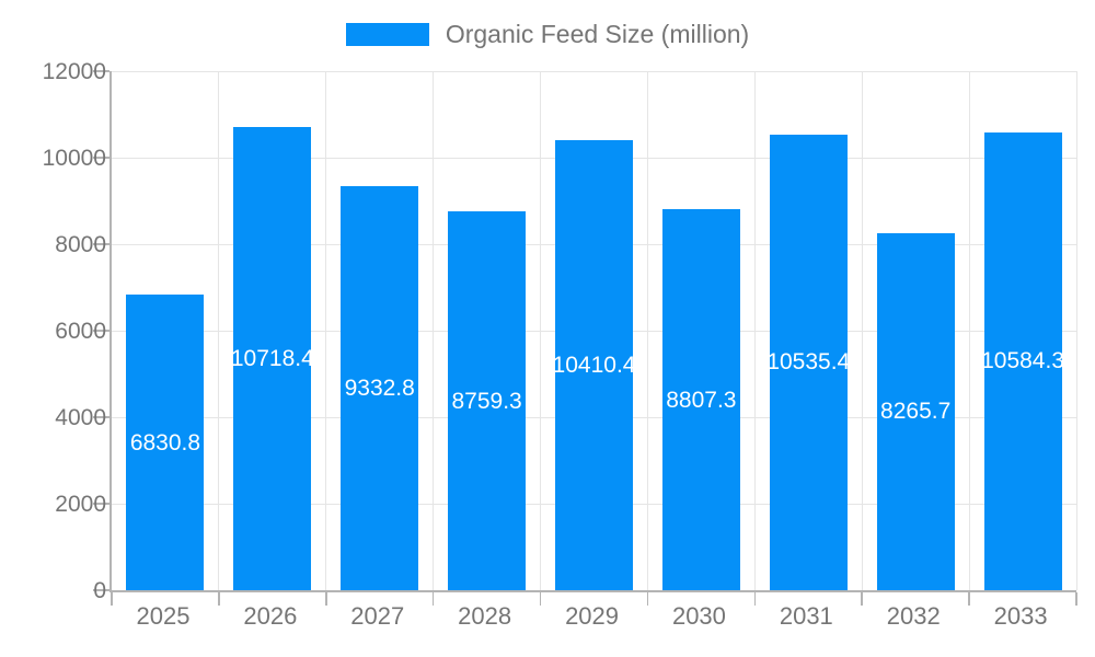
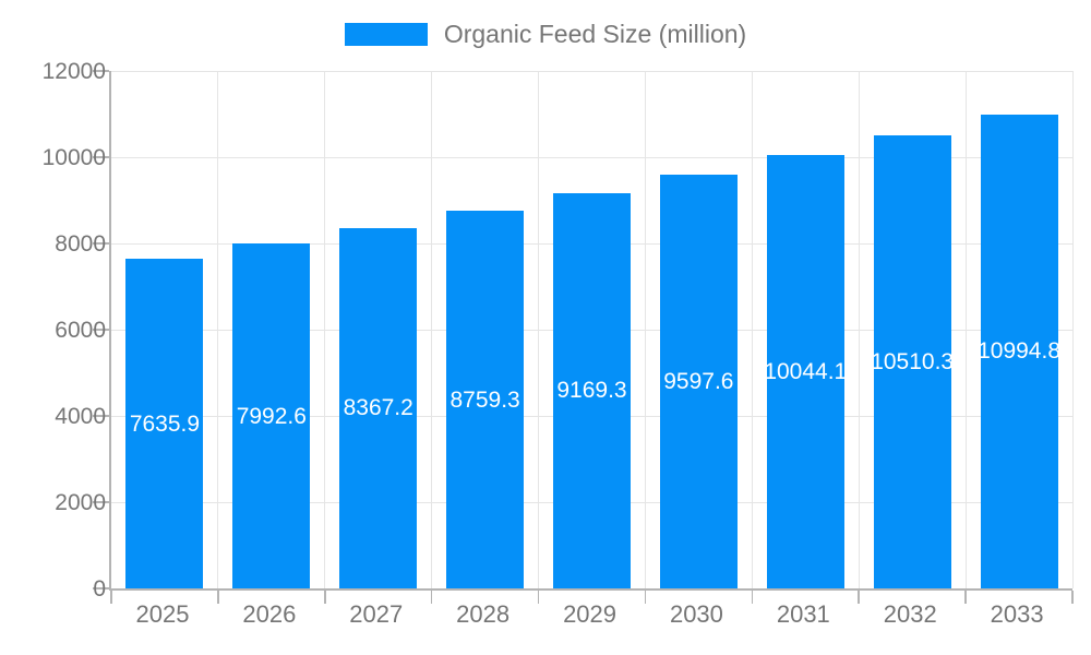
2025: 6830.8 -> 7635.9
2026: 10718.4 -> 7992.6
2027: 9332.8 -> 8367.2
2029: 10410.4 -> 9169.3
2030: 8807.3 -> 9597.6
2031: 10535.4 -> 10044.1
2032: 8265.7 -> 10510.3
2033: 10584.3 -> 10994.8
